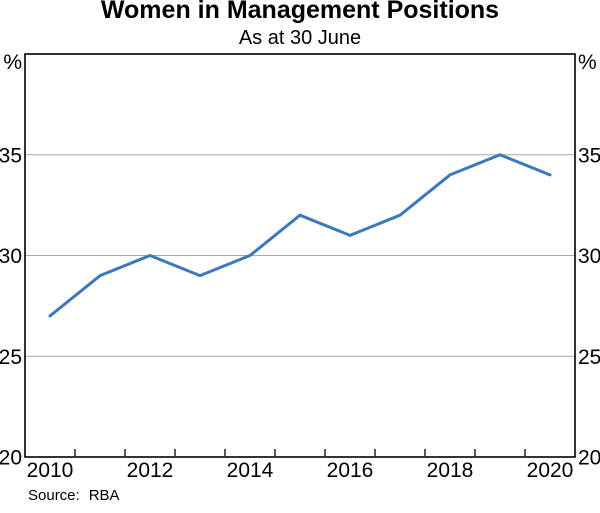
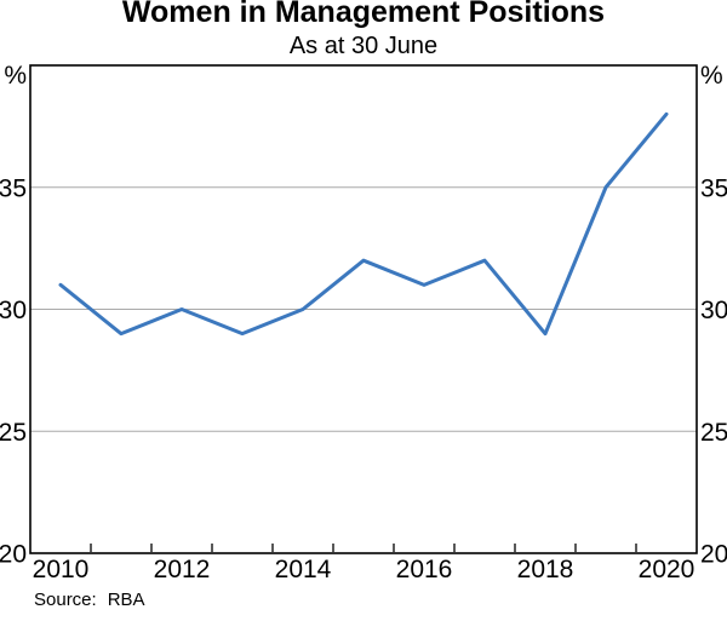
2010: 27 -> 31
2018: 34 -> 29
2020: 34 -> 38
